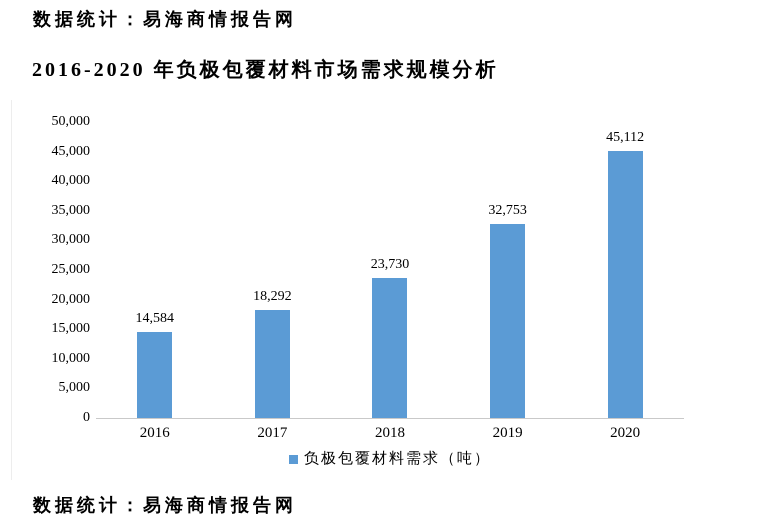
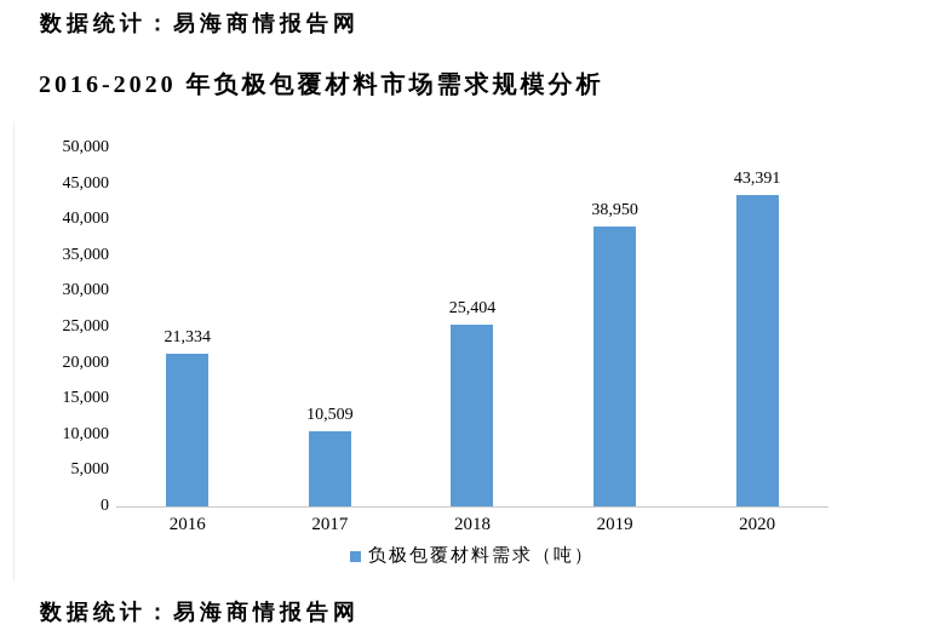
2016: 14,584 -> 21,334
2017: 18,292 -> 10,509
2018: 23,730 -> 25,404
2019: 32,753 -> 38,950
2020: 45,112 -> 43,391
